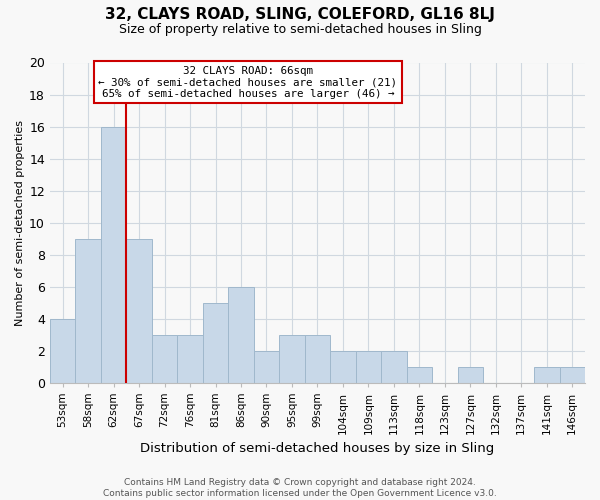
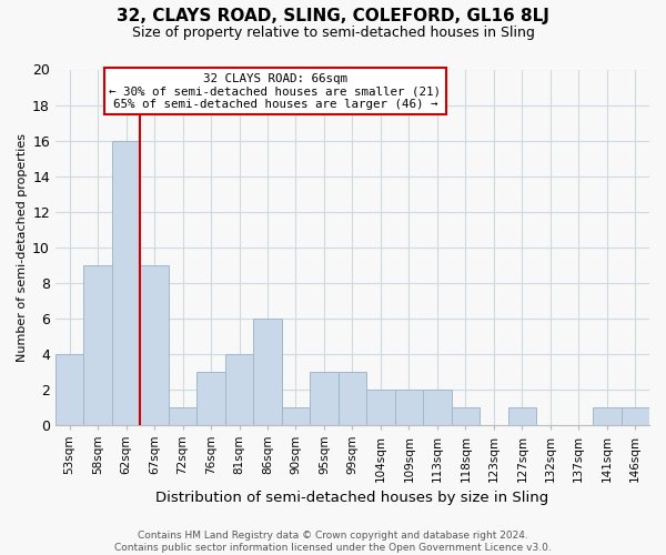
72sqm: 3 -> 1
81sqm: 5 -> 4
90sqm: 2 -> 1
